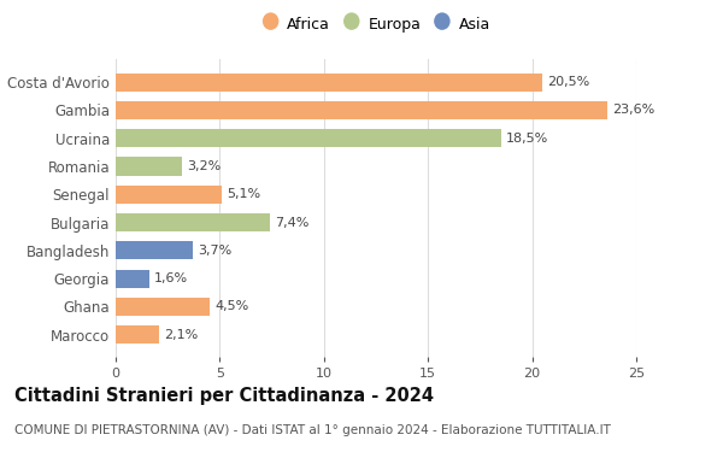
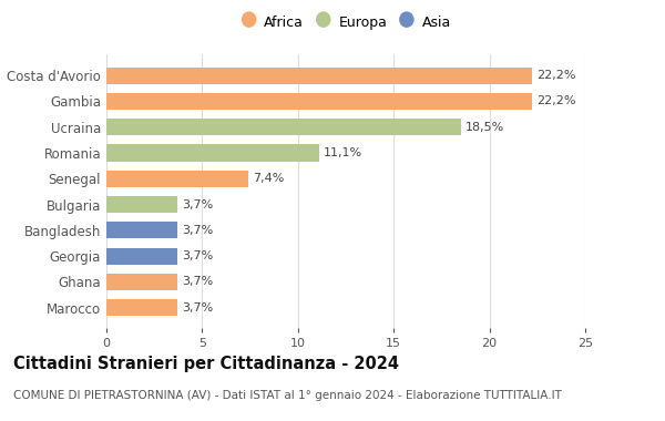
Costa d'Avorio: 20,5% -> 22,2%
Gambia: 23,6% -> 22,2%
Romania: 3,2% -> 11,1%
Senegal: 5,1% -> 7,4%
Bulgaria: 7,4% -> 3,7%
Georgia: 1,6% -> 3,7%
Ghana: 4,5% -> 3,7%
Marocco: 2,1% -> 3,7%
